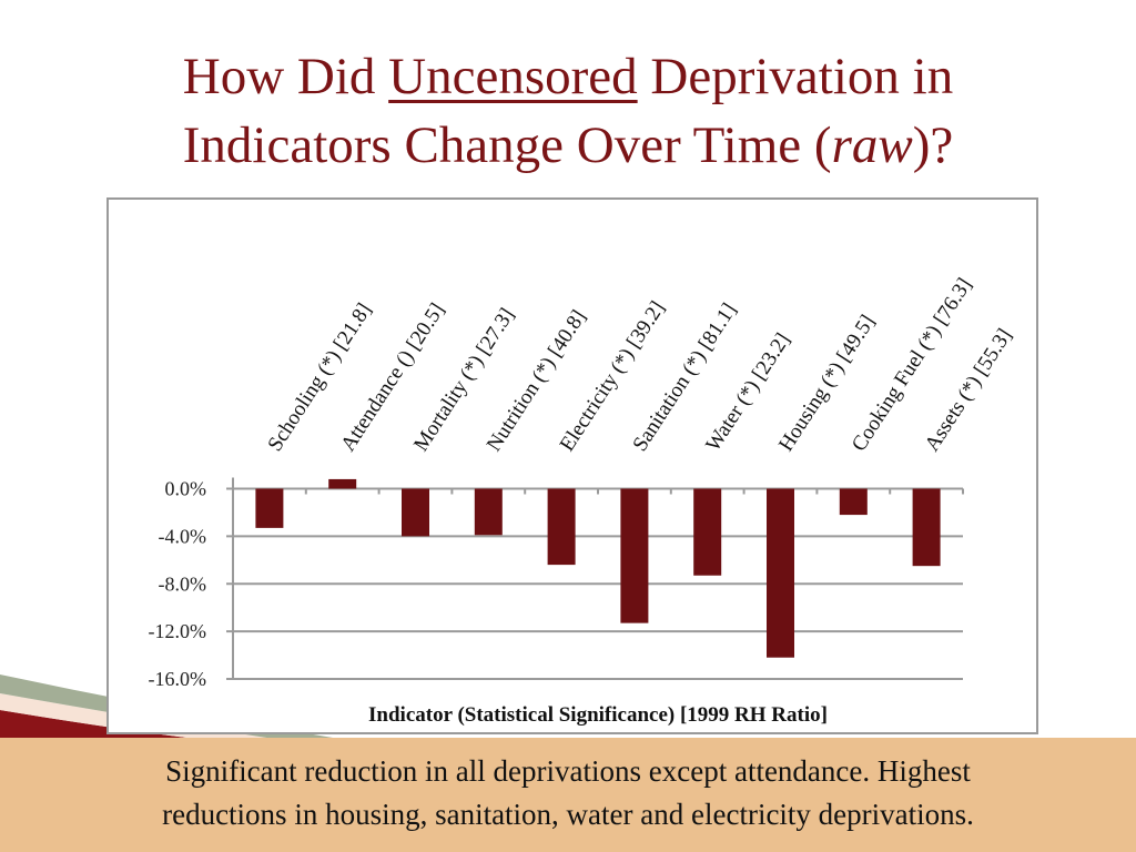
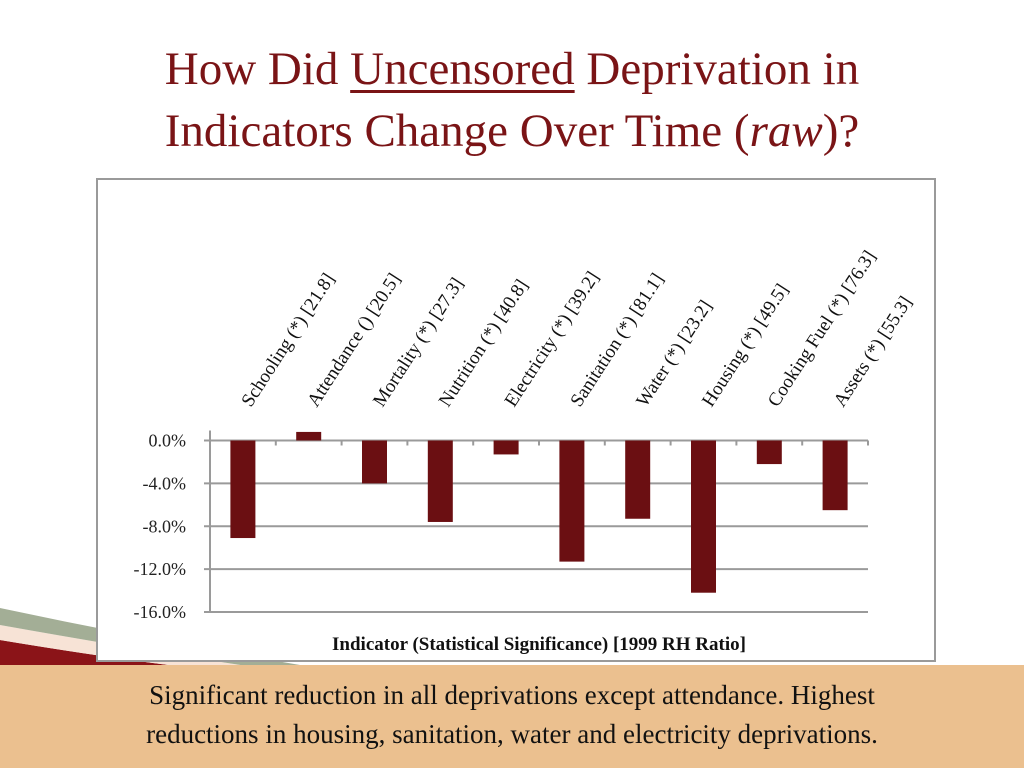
Schooling (*) [21.8]: -3.3% -> -9.1%
Nutrition (*) [40.8]: -3.9% -> -7.6%
Electricity (*) [39.2]: -6.4% -> -1.3%
